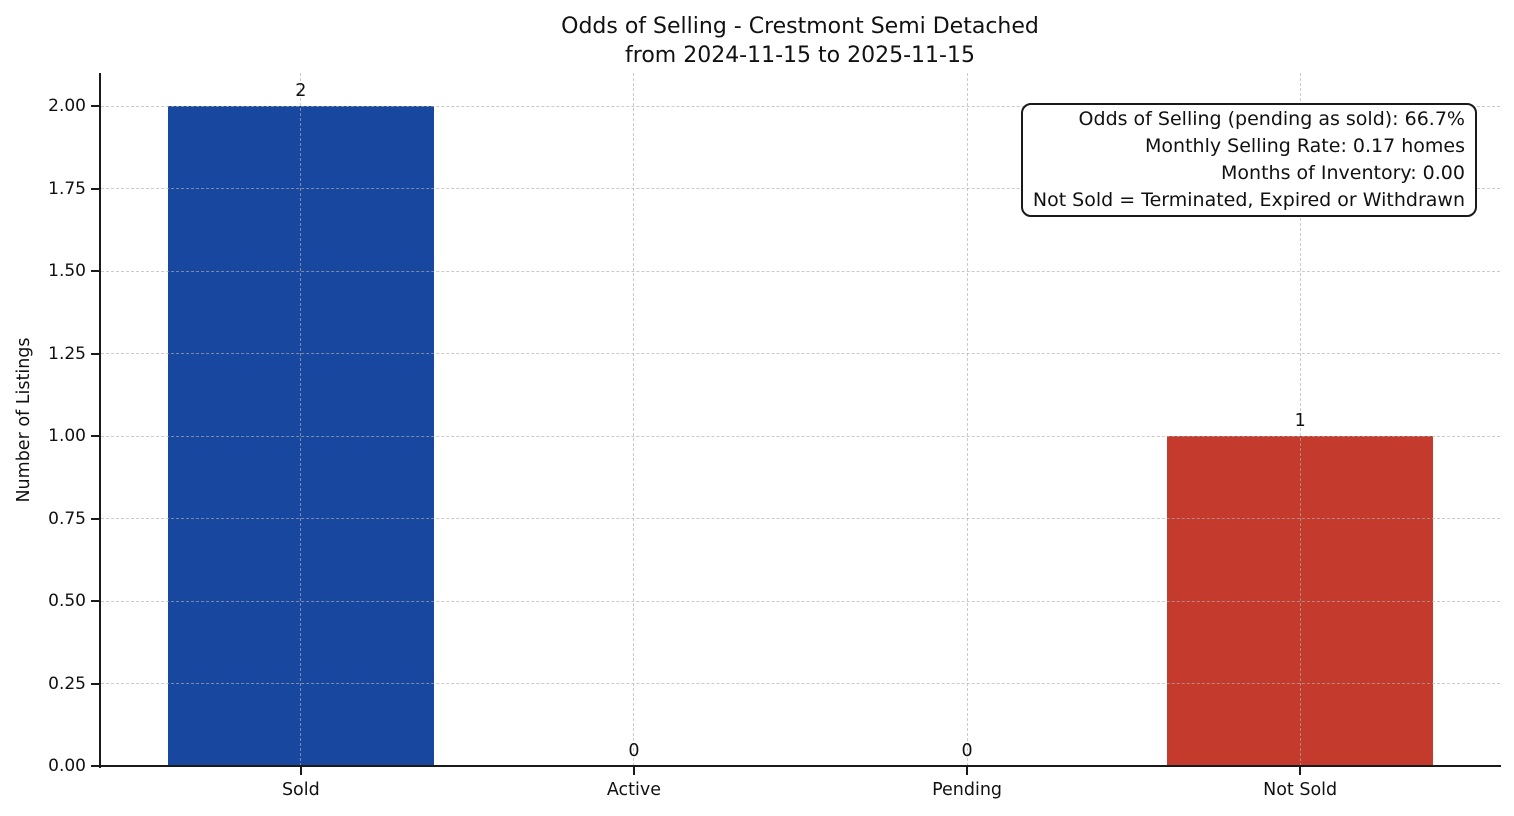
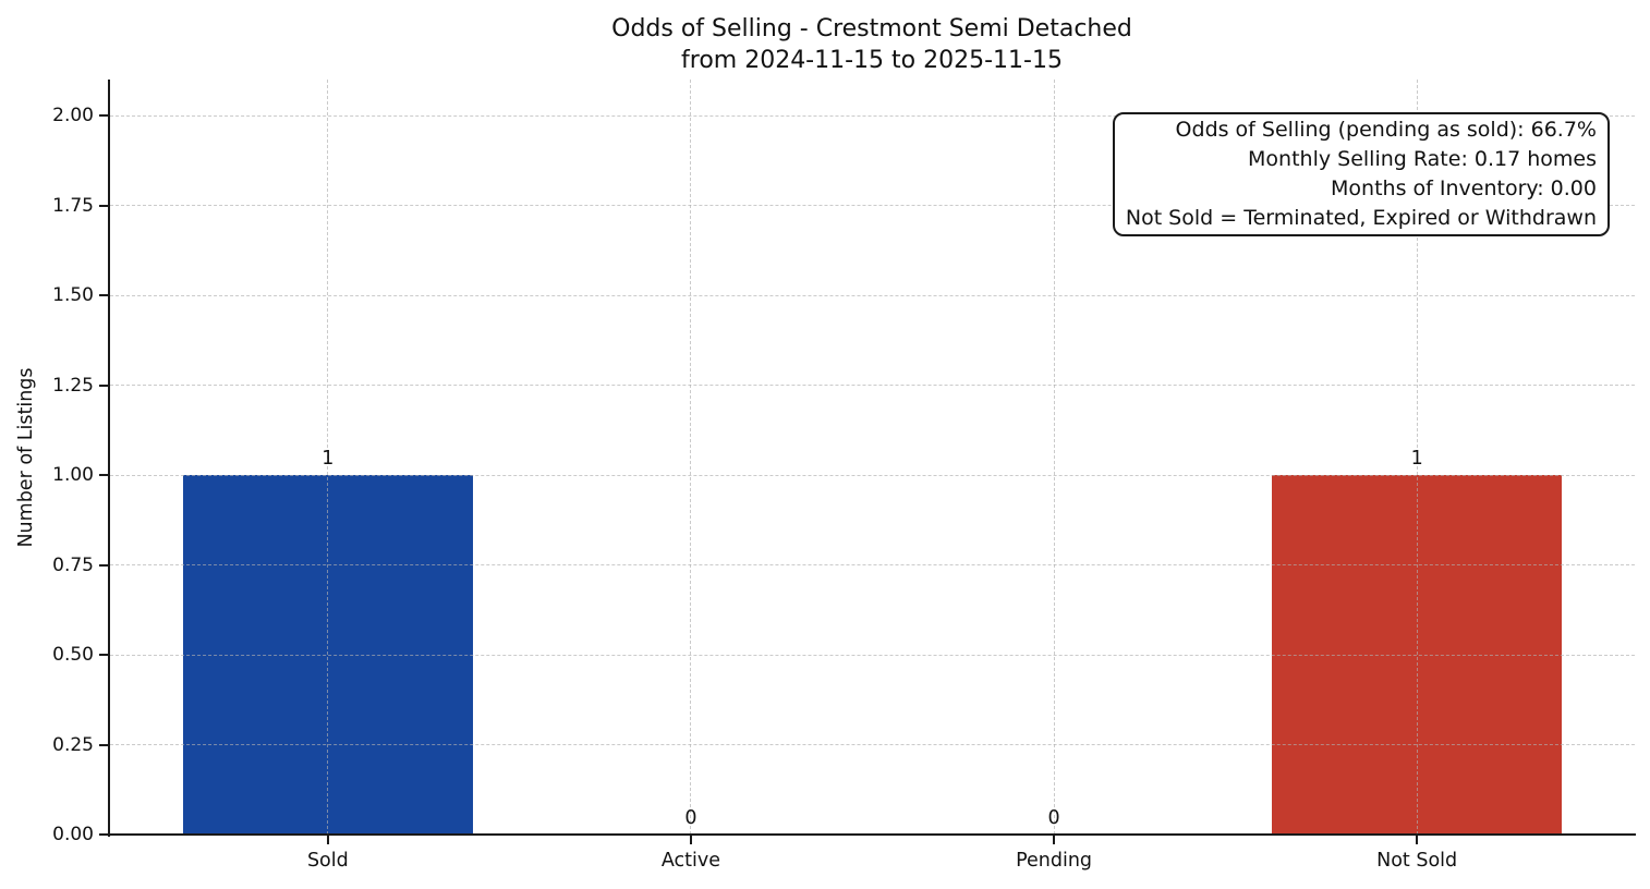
Sold: 2 -> 1
